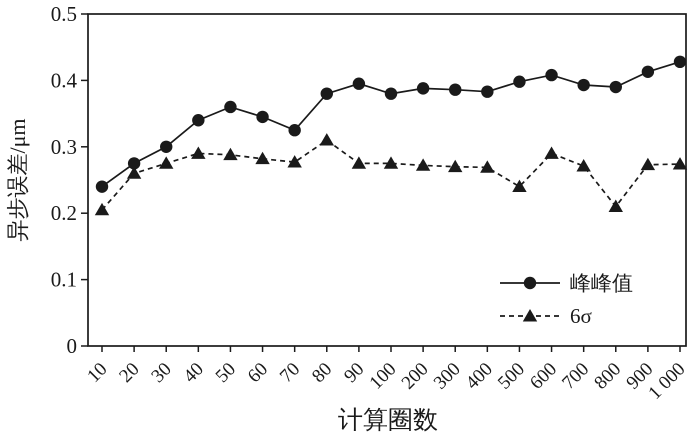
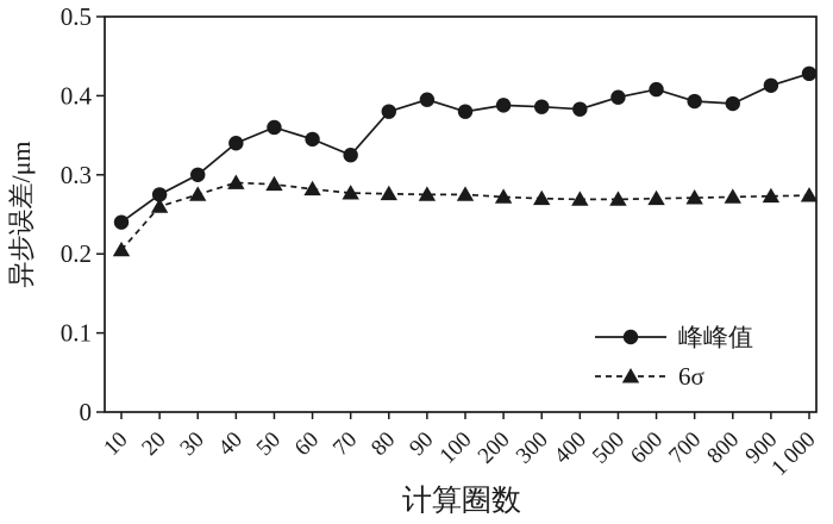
6σ/80: 0.31 -> 0.28
6σ/500: 0.24 -> 0.27
6σ/600: 0.29 -> 0.27
6σ/800: 0.21 -> 0.27
